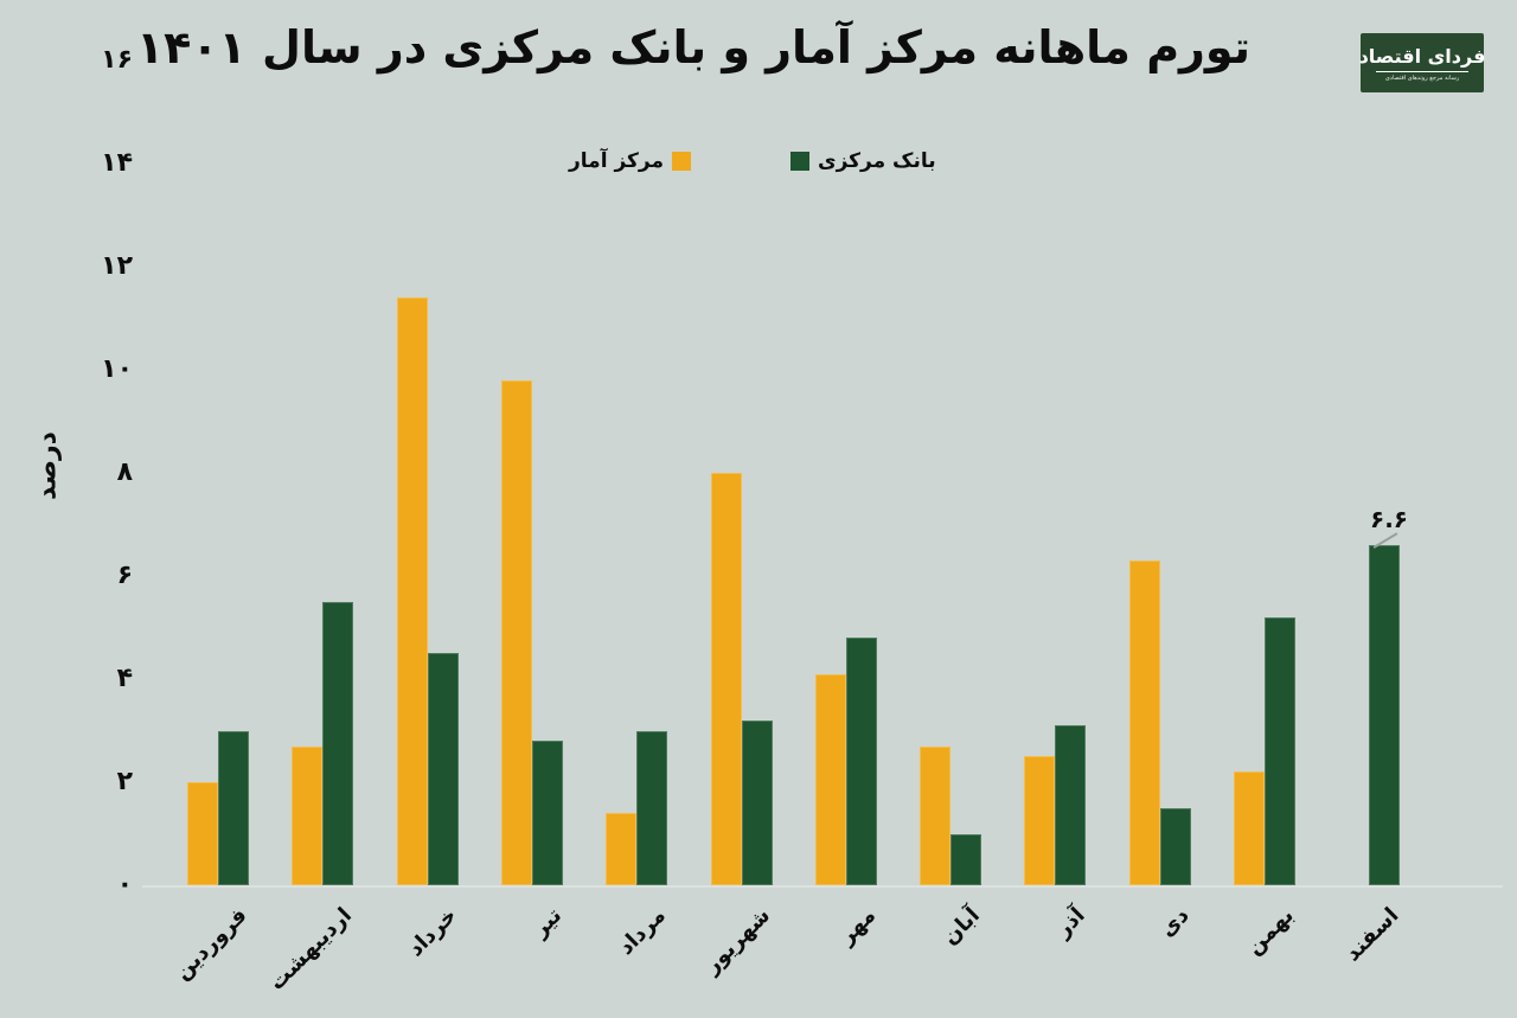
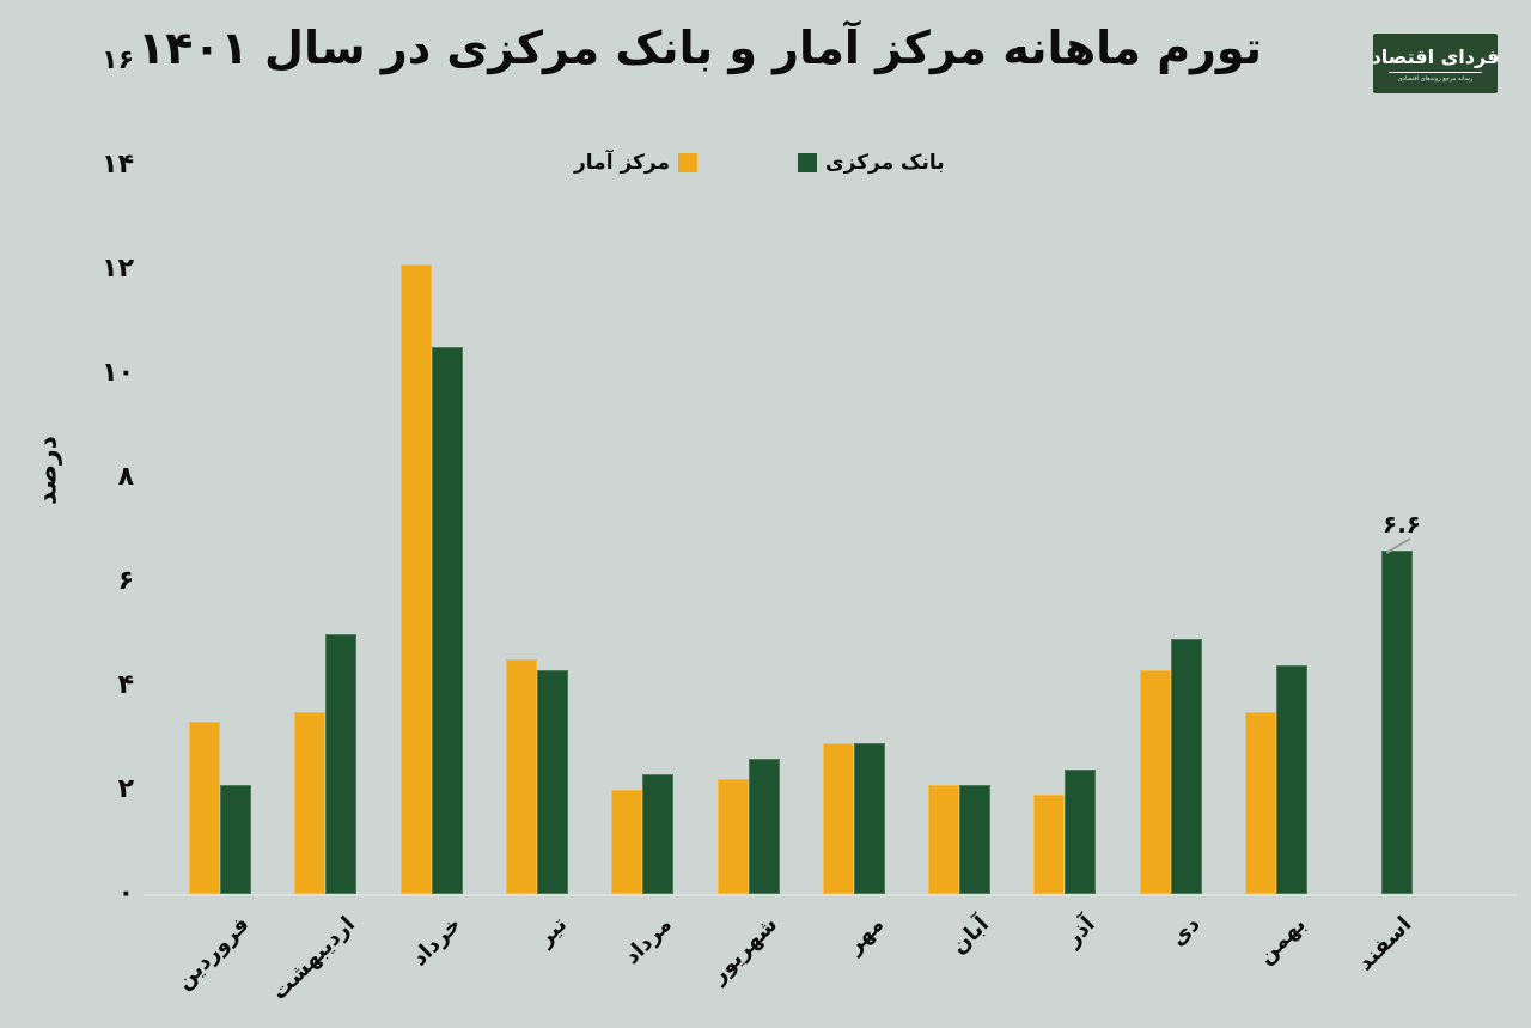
مرکز آمار/فروردین: 2.0 -> 3.3
بانک مرکزی/فروردین: 3.0 -> 2.1
مرکز آمار/اردیبهشت: 2.7 -> 3.5
بانک مرکزی/اردیبهشت: 5.5 -> 5.0
مرکز آمار/خرداد: 11.4 -> 12.1
بانک مرکزی/خرداد: 4.5 -> 10.5
مرکز آمار/تیر: 9.8 -> 4.5
بانک مرکزی/تیر: 2.8 -> 4.3
مرکز آمار/مرداد: 1.4 -> 2.0
بانک مرکزی/مرداد: 3.0 -> 2.3
مرکز آمار/شهریور: 8.0 -> 2.2
بانک مرکزی/شهریور: 3.2 -> 2.6
مرکز آمار/مهر: 4.1 -> 2.9
بانک مرکزی/مهر: 4.8 -> 2.9
مرکز آمار/آبان: 2.7 -> 2.1
بانک مرکزی/آبان: 1.0 -> 2.1
مرکز آمار/آذر: 2.5 -> 1.9
بانک مرکزی/آذر: 3.1 -> 2.4
مرکز آمار/دی: 6.3 -> 4.3
بانک مرکزی/دی: 1.5 -> 4.9
مرکز آمار/بهمن: 2.2 -> 3.5
بانک مرکزی/بهمن: 5.2 -> 4.4
